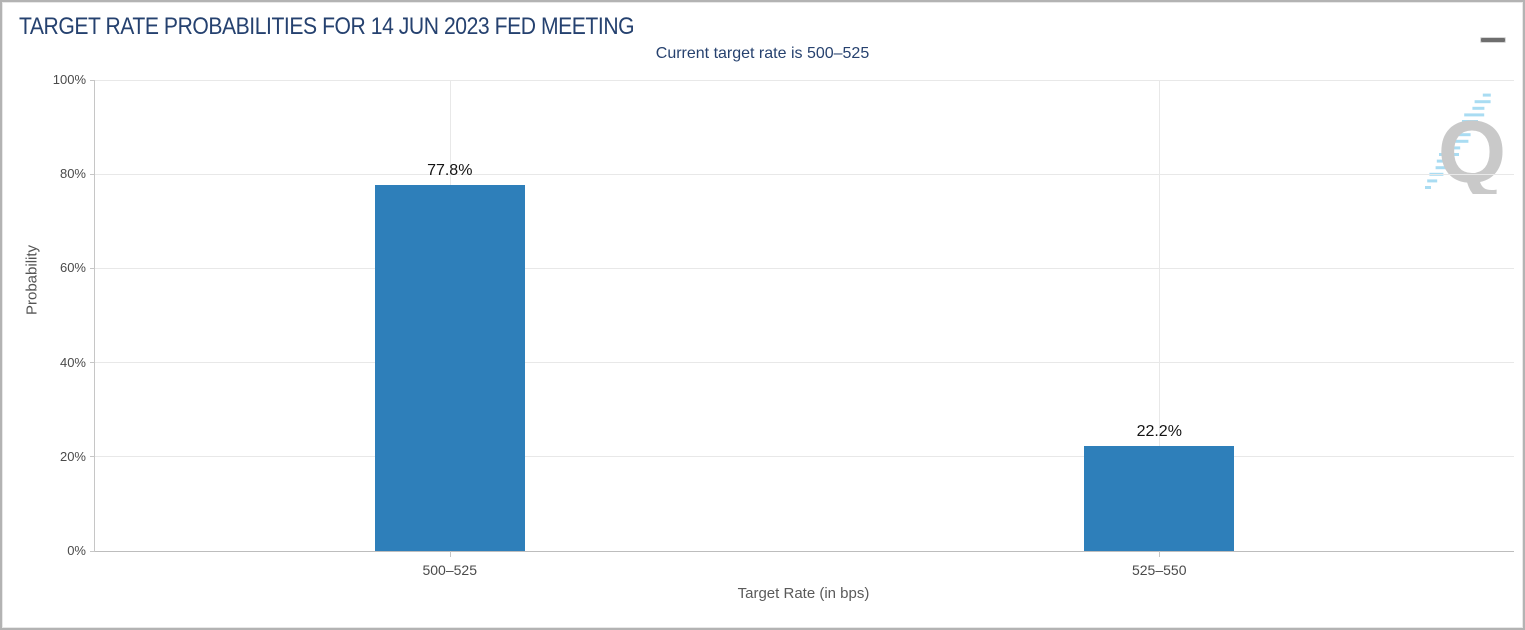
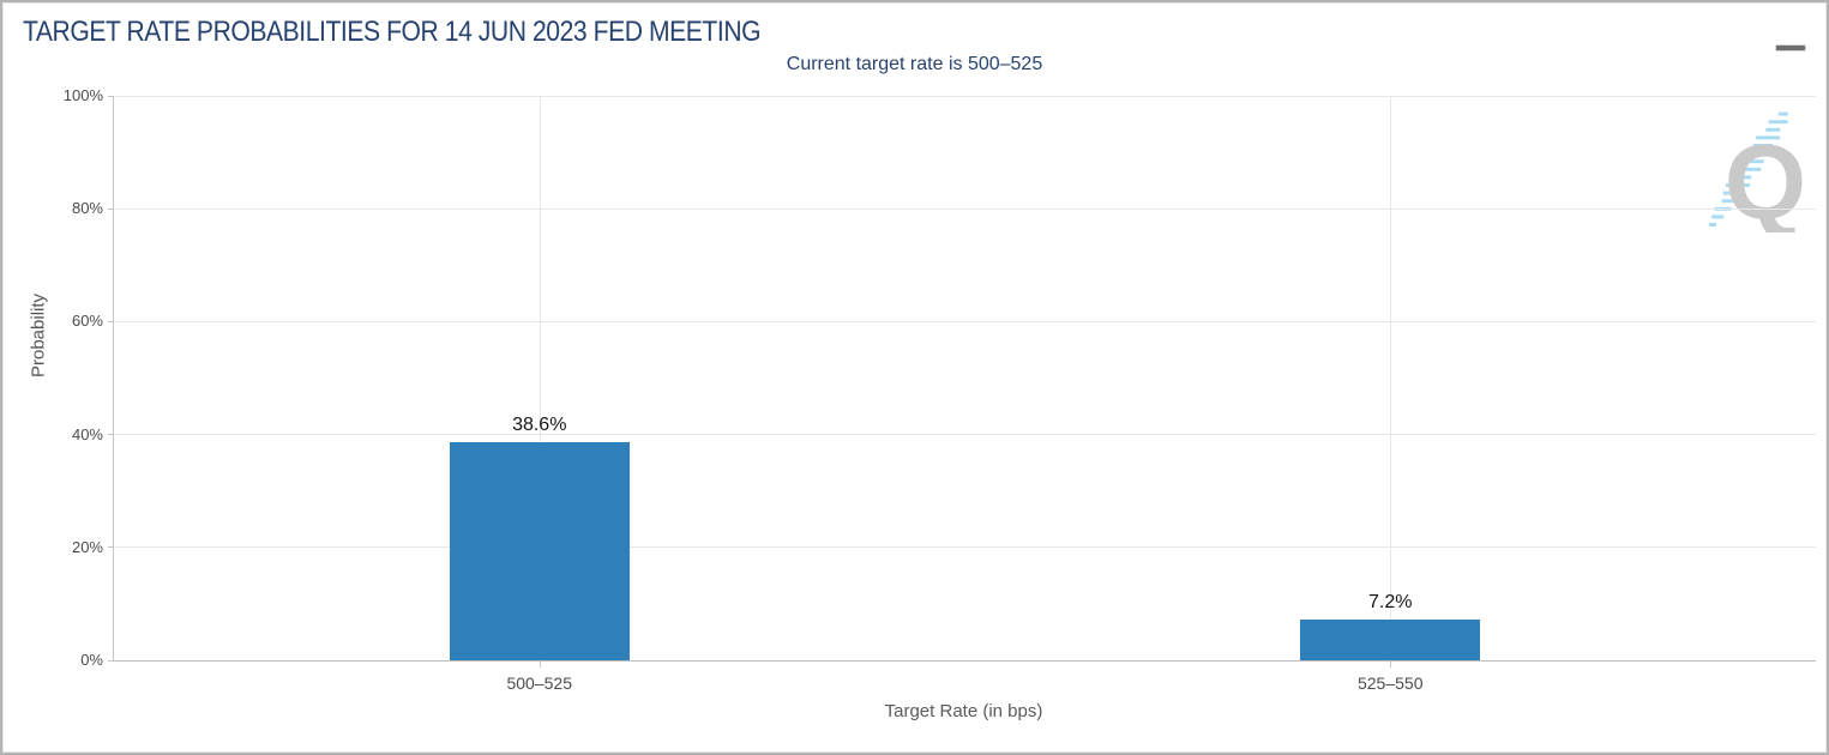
500–525: 77.8% -> 38.6%
525–550: 22.2% -> 7.2%
